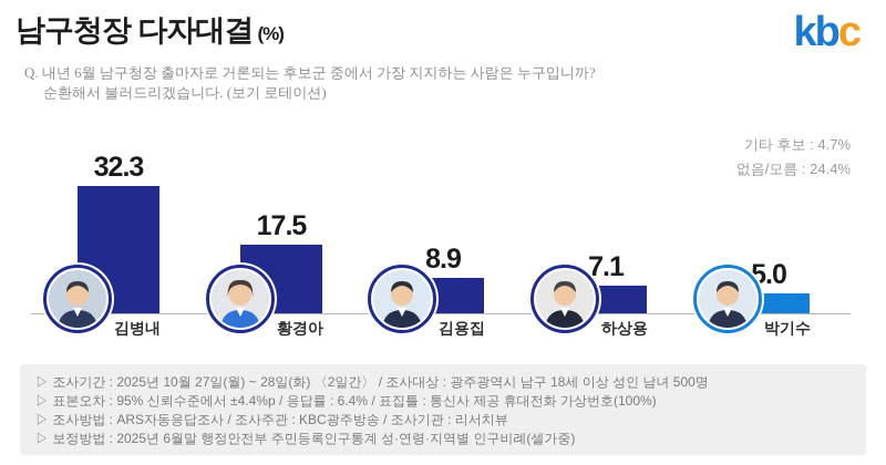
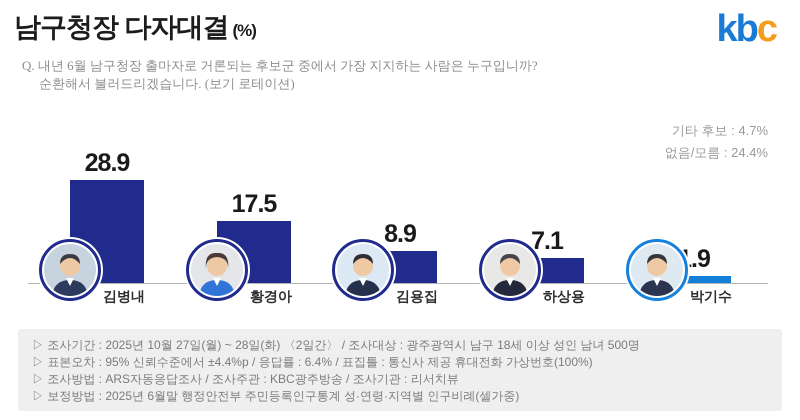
김병내: 32.3 -> 28.9
박기수: 5.0 -> 1.9
